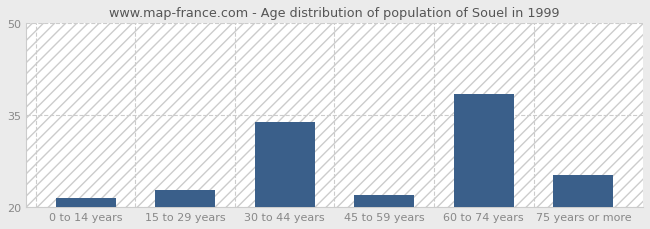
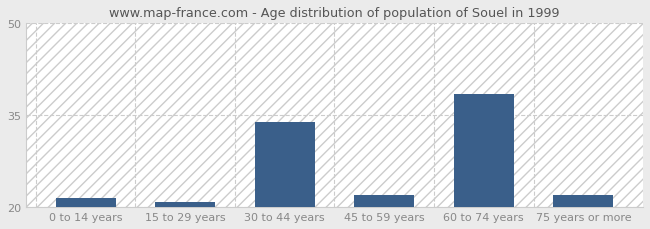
15 to 29 years: 22.8 -> 20.8
75 years or more: 25.2 -> 22.0
